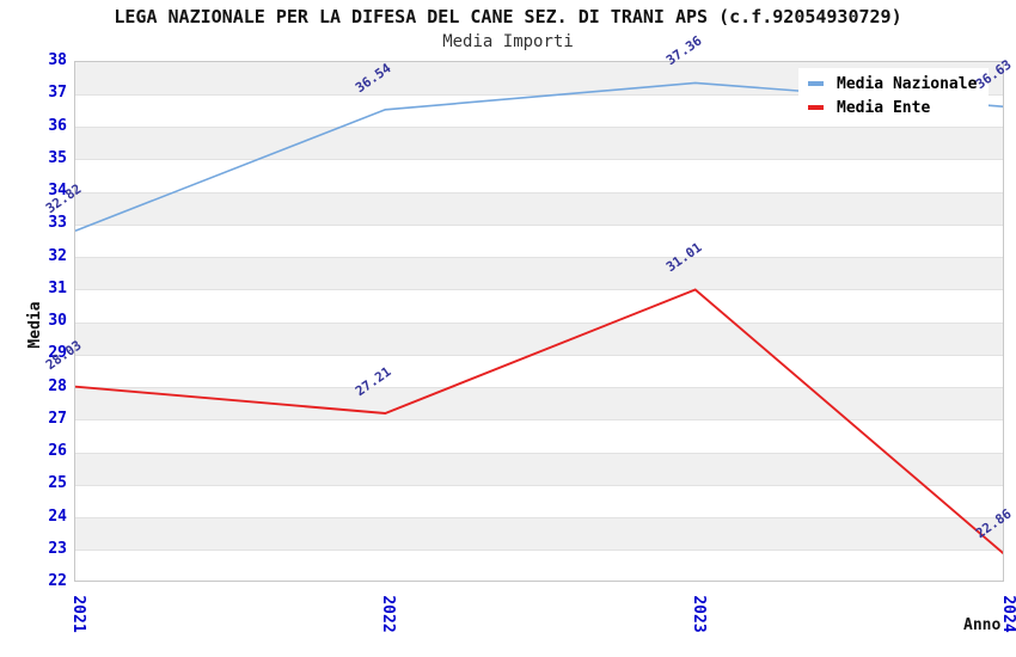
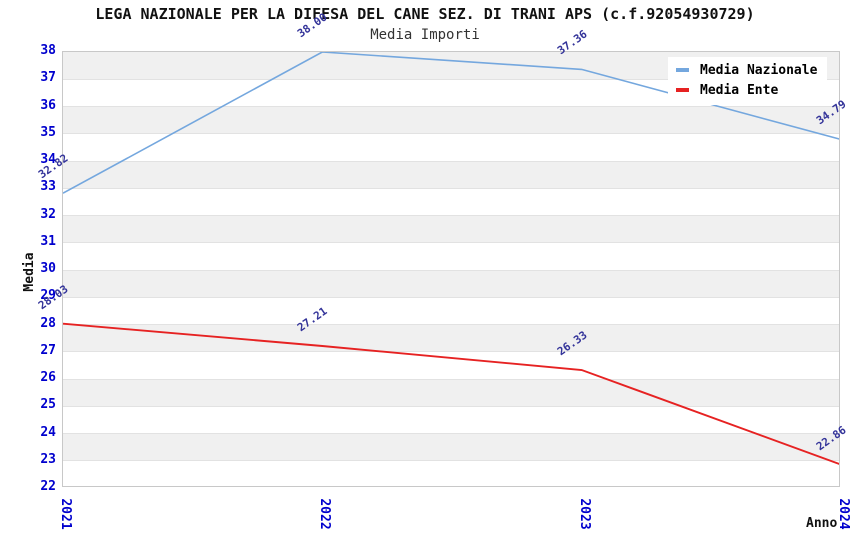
Media Nazionale/2022: 36.54 -> 38.00
Media Ente/2023: 31.01 -> 26.33
Media Nazionale/2024: 36.63 -> 34.79
